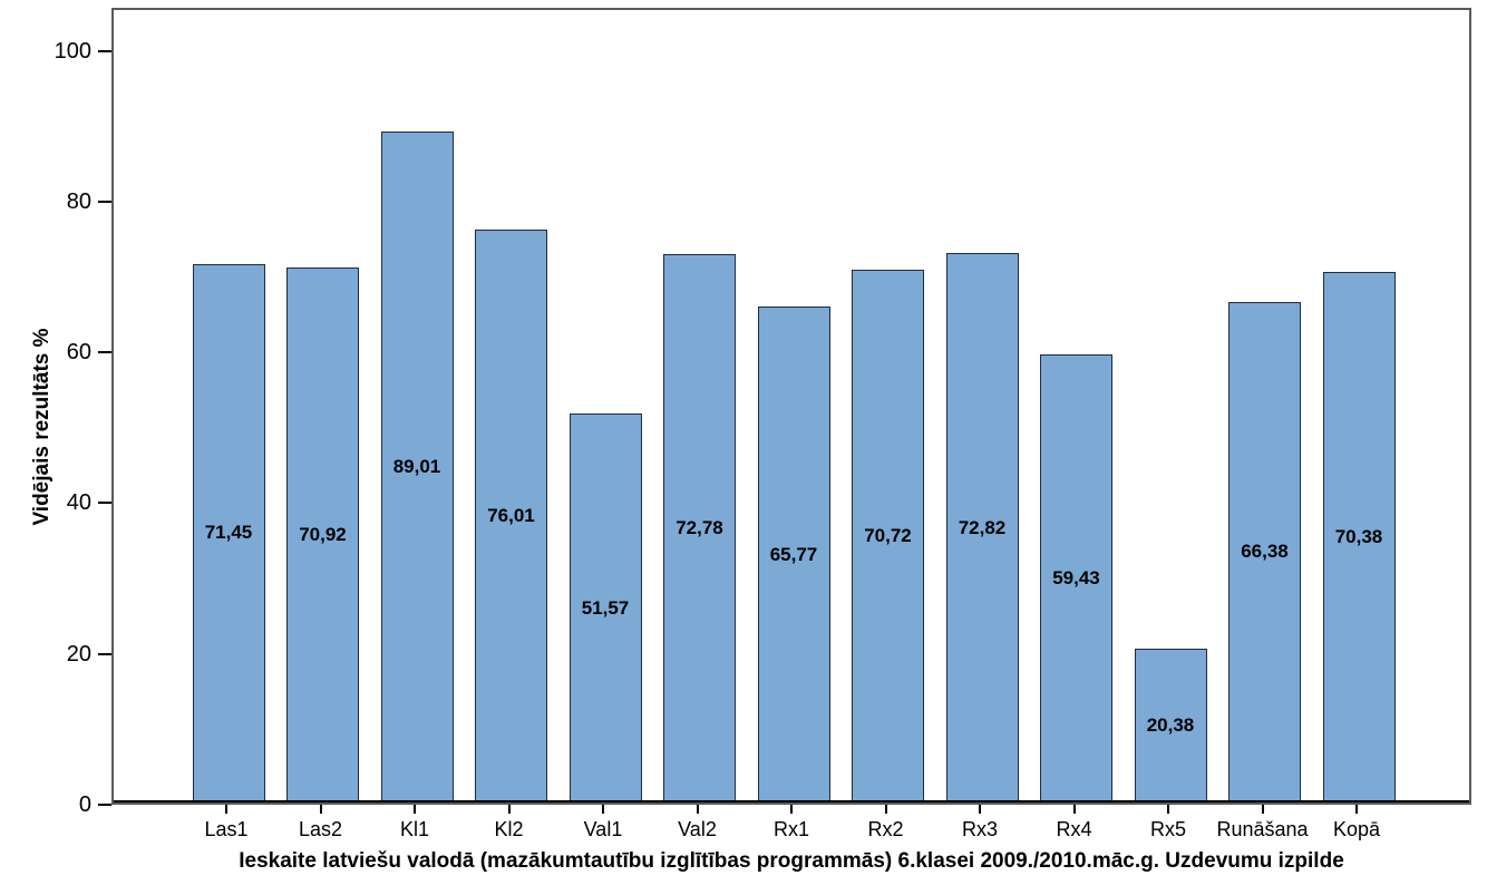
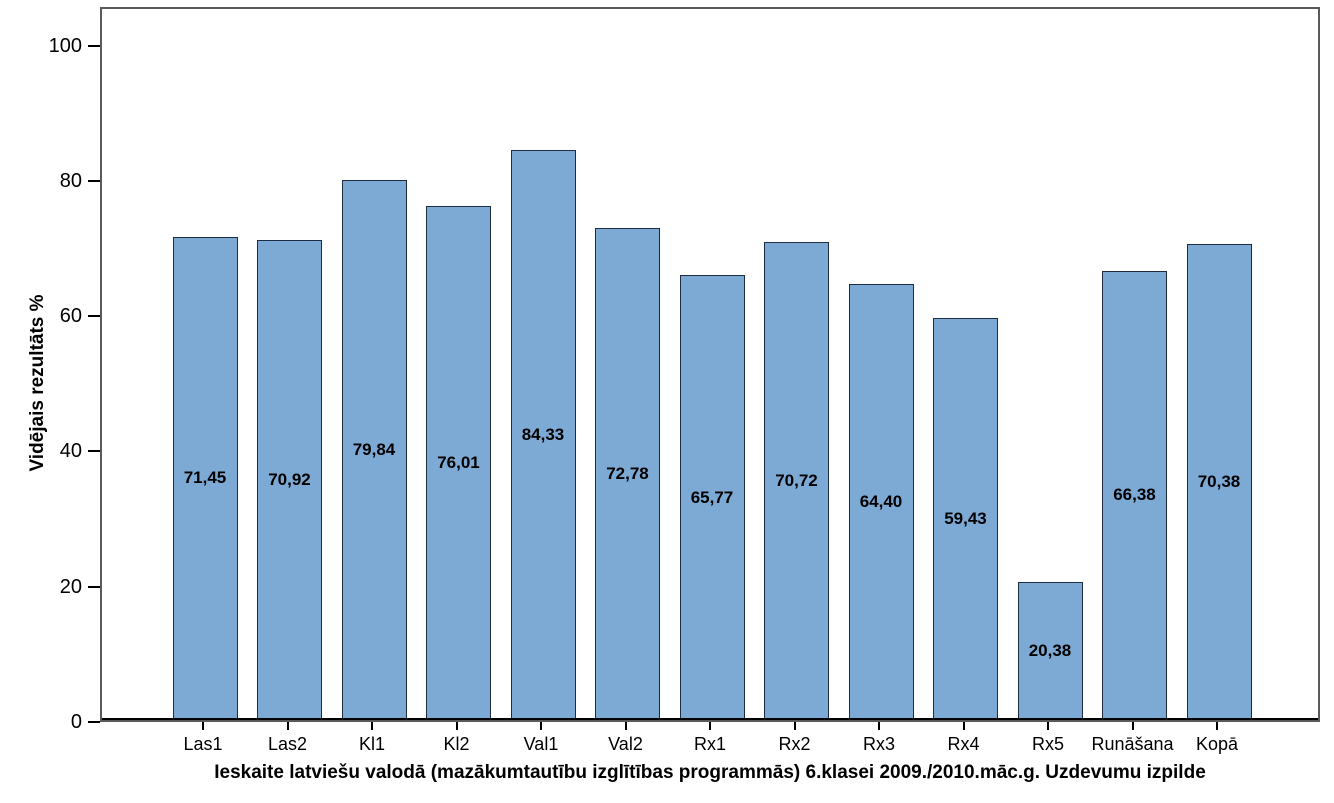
Kl1: 89,01 -> 79,84
Val1: 51,57 -> 84,33
Rx3: 72,82 -> 64,40
